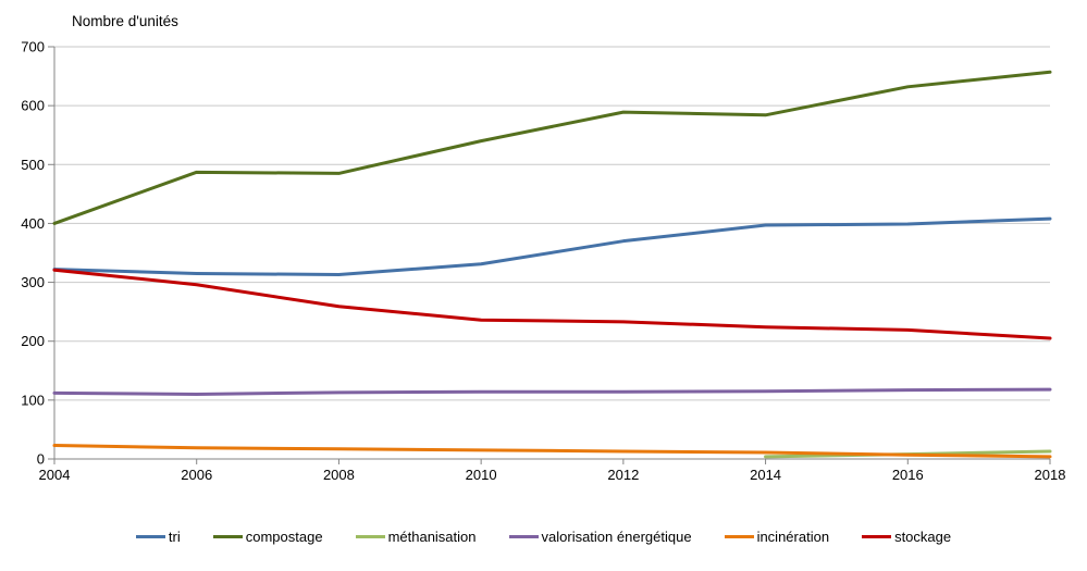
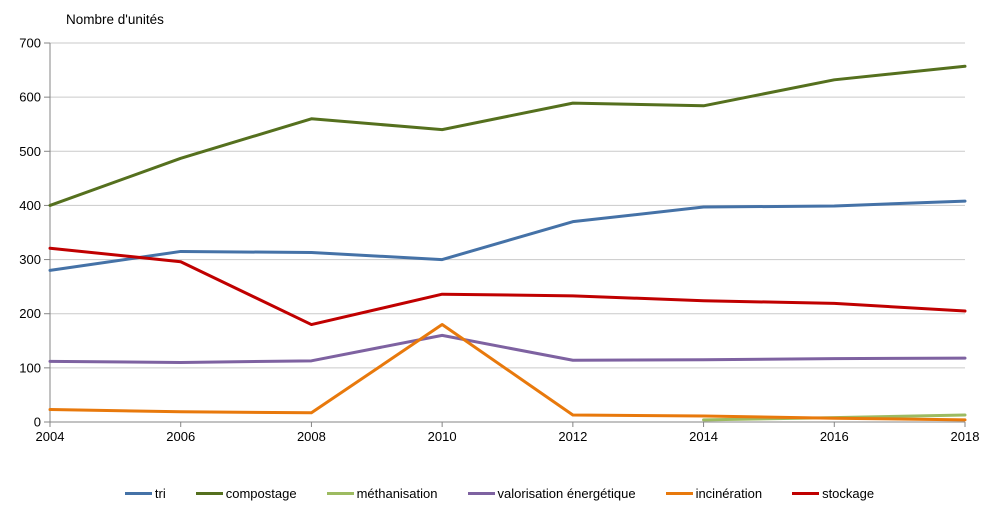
tri/2004: 320 -> 280
compostage/2008: 480 -> 560
stockage/2008: 260 -> 180
tri/2010: 330 -> 300
valorisation énergétique/2010: 110 -> 160
incinération/2010: 20 -> 180
